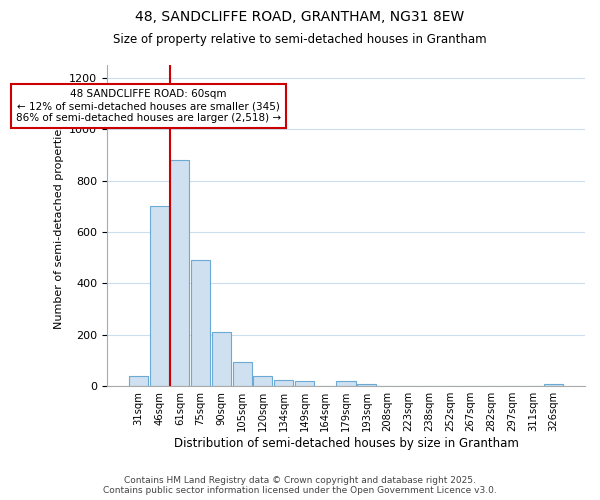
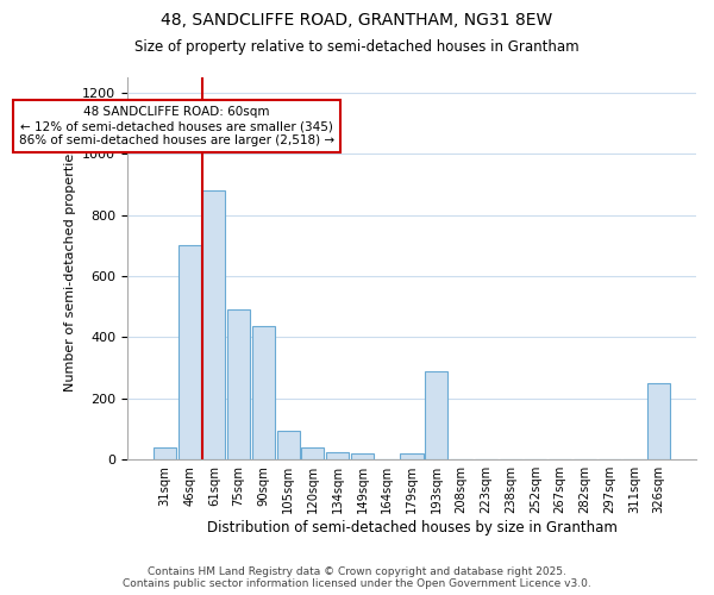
90sqm: 210 -> 435
193sqm: 10 -> 290
326sqm: 10 -> 250
